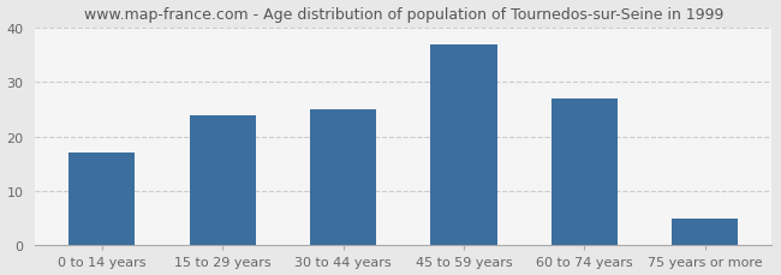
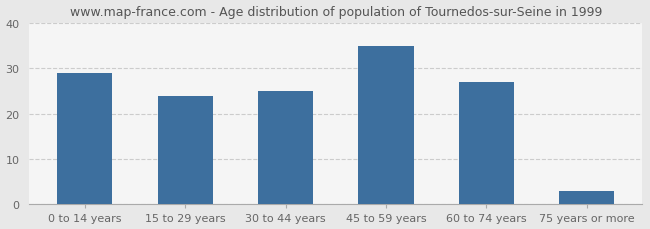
0 to 14 years: 17 -> 29
45 to 59 years: 37 -> 35
75 years or more: 5 -> 3
